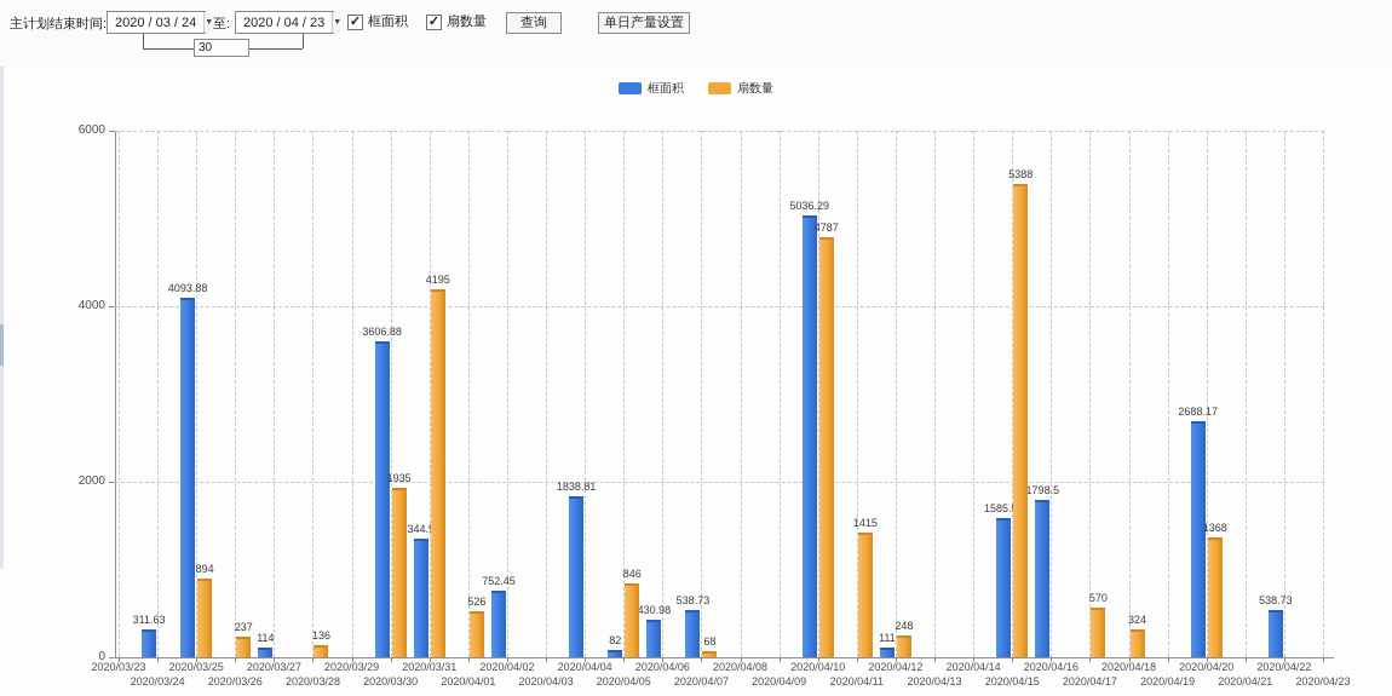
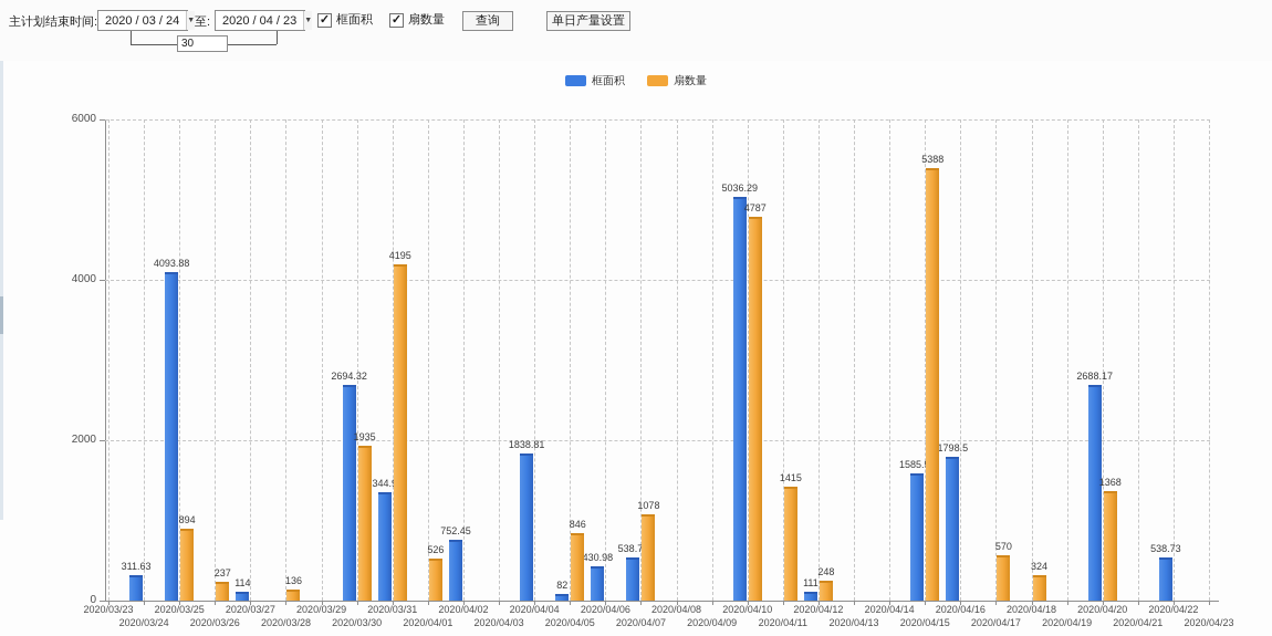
框面积/2020/03/30: 3606.88 -> 2694.32
扇数量/2020/04/07: 68 -> 1078
